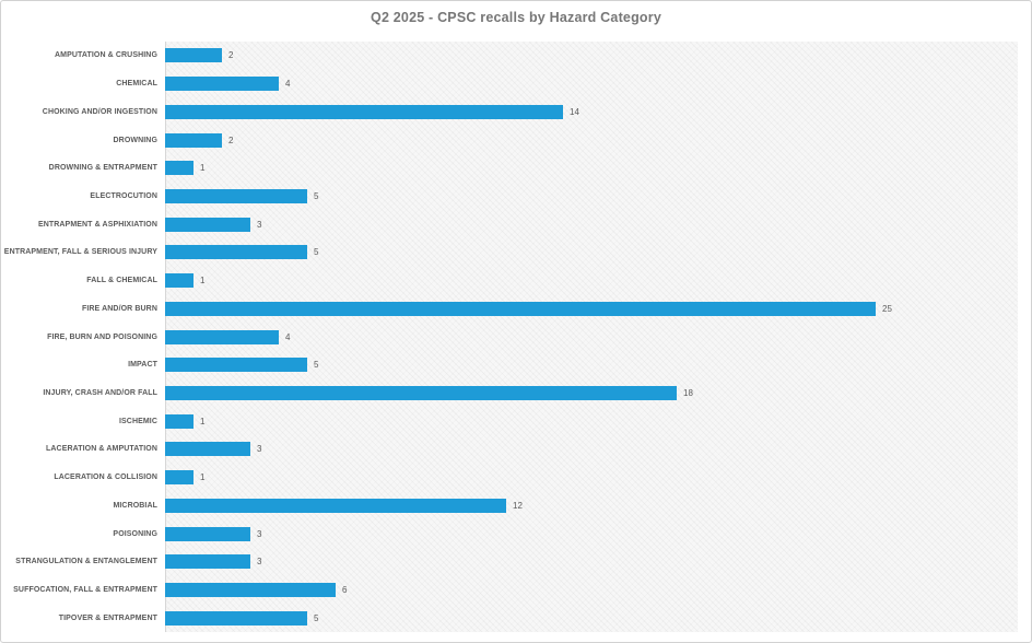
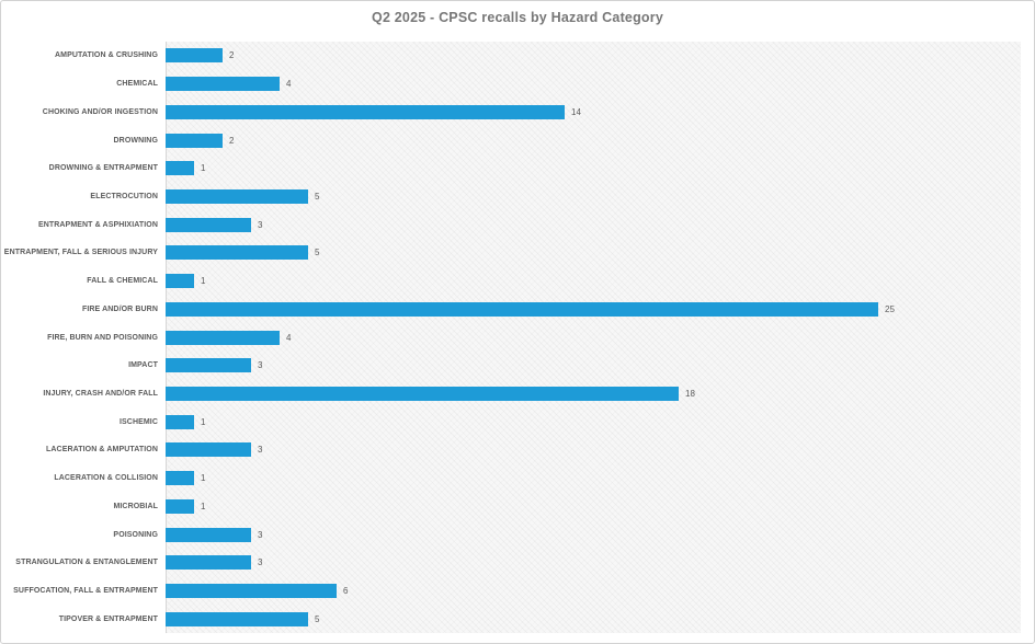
IMPACT: 5 -> 3
MICROBIAL: 12 -> 1
